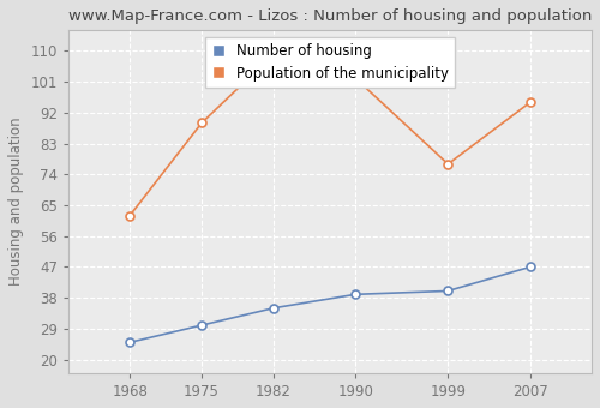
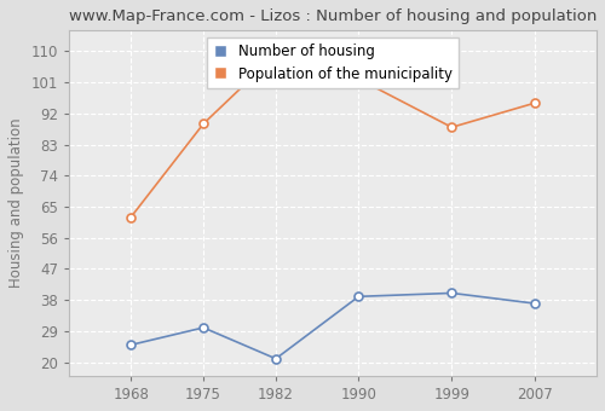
Number of housing/1982: 35 -> 21
Population of the municipality/1999: 77 -> 88
Number of housing/2007: 47 -> 37
